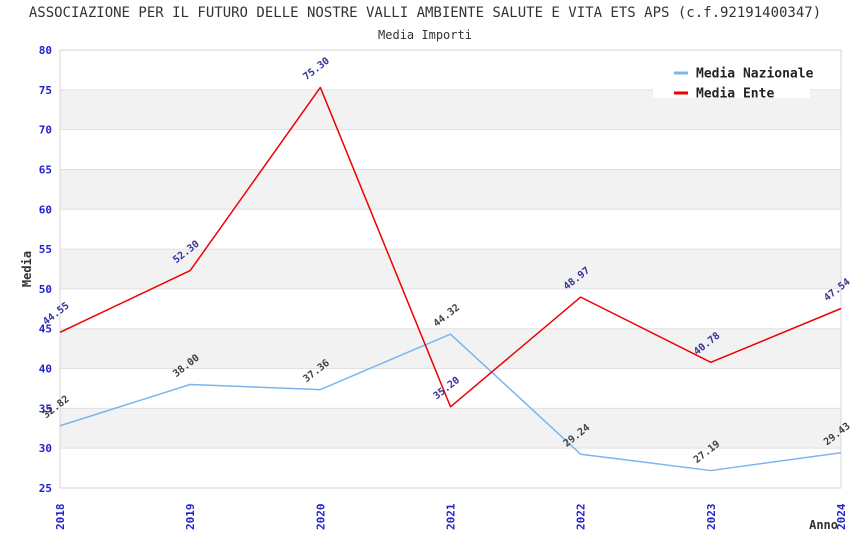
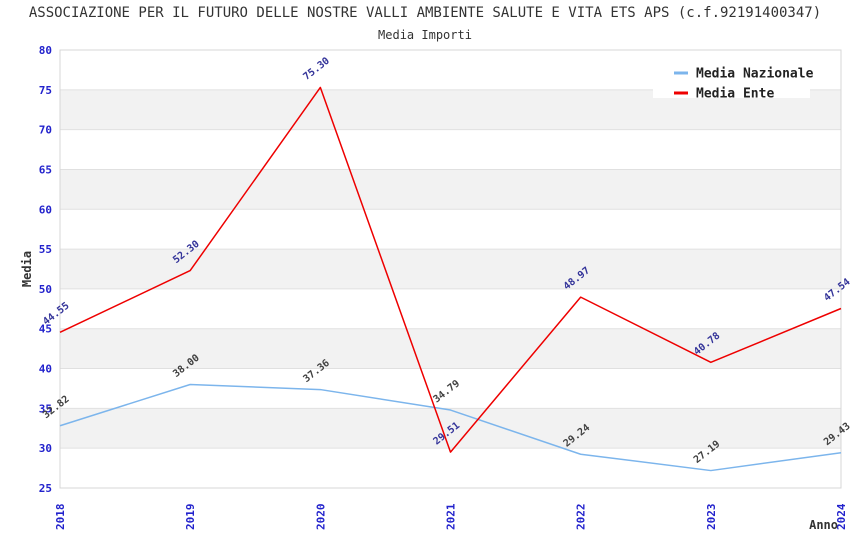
Media Nazionale/2021: 44.32 -> 34.79
Media Ente/2021: 35.20 -> 29.51
